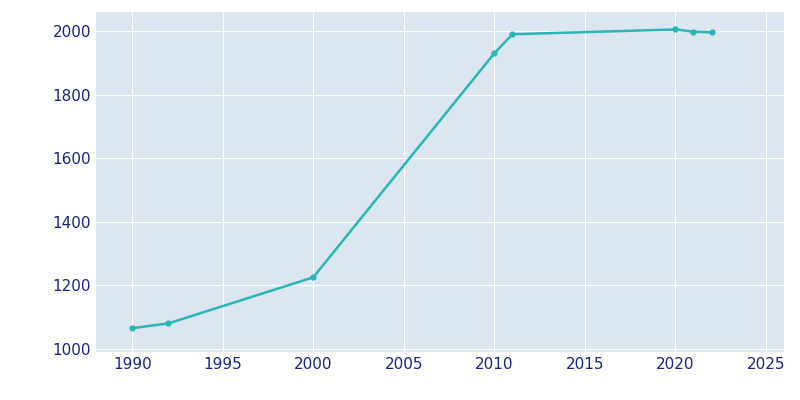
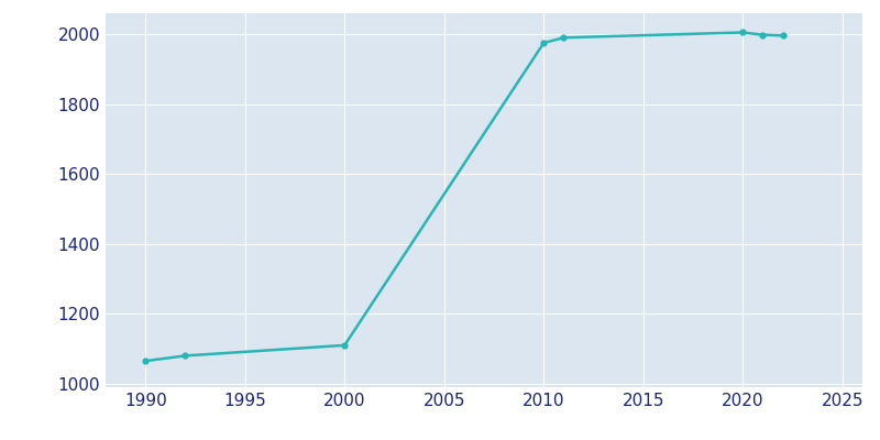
2000: 1225 -> 1110
2010: 1930 -> 1975
